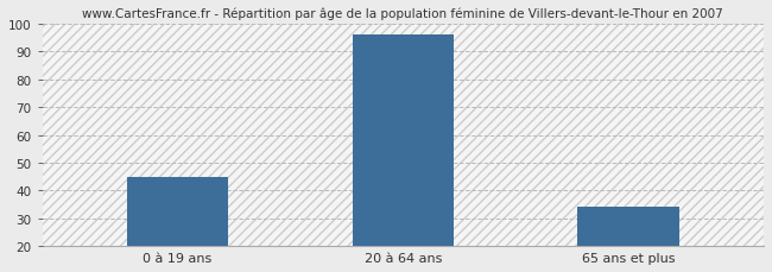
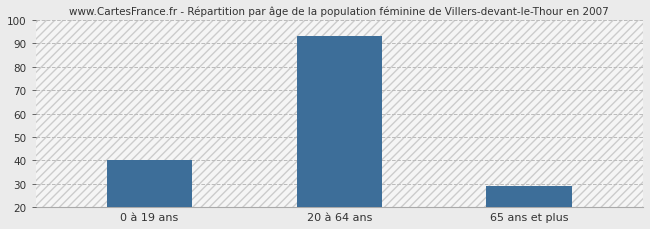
0 à 19 ans: 45 -> 40
20 à 64 ans: 96 -> 93
65 ans et plus: 34 -> 29
